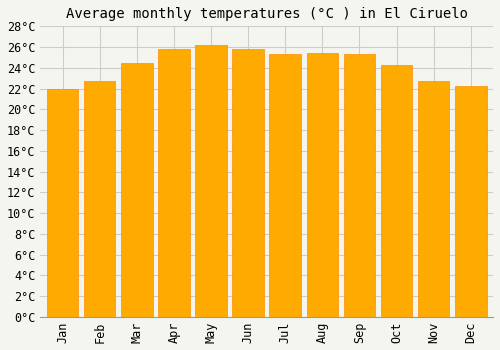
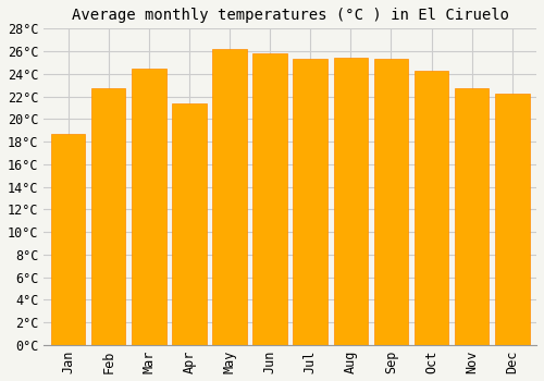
Jan: 22.0°C -> 18.7°C
Apr: 25.8°C -> 21.4°C
